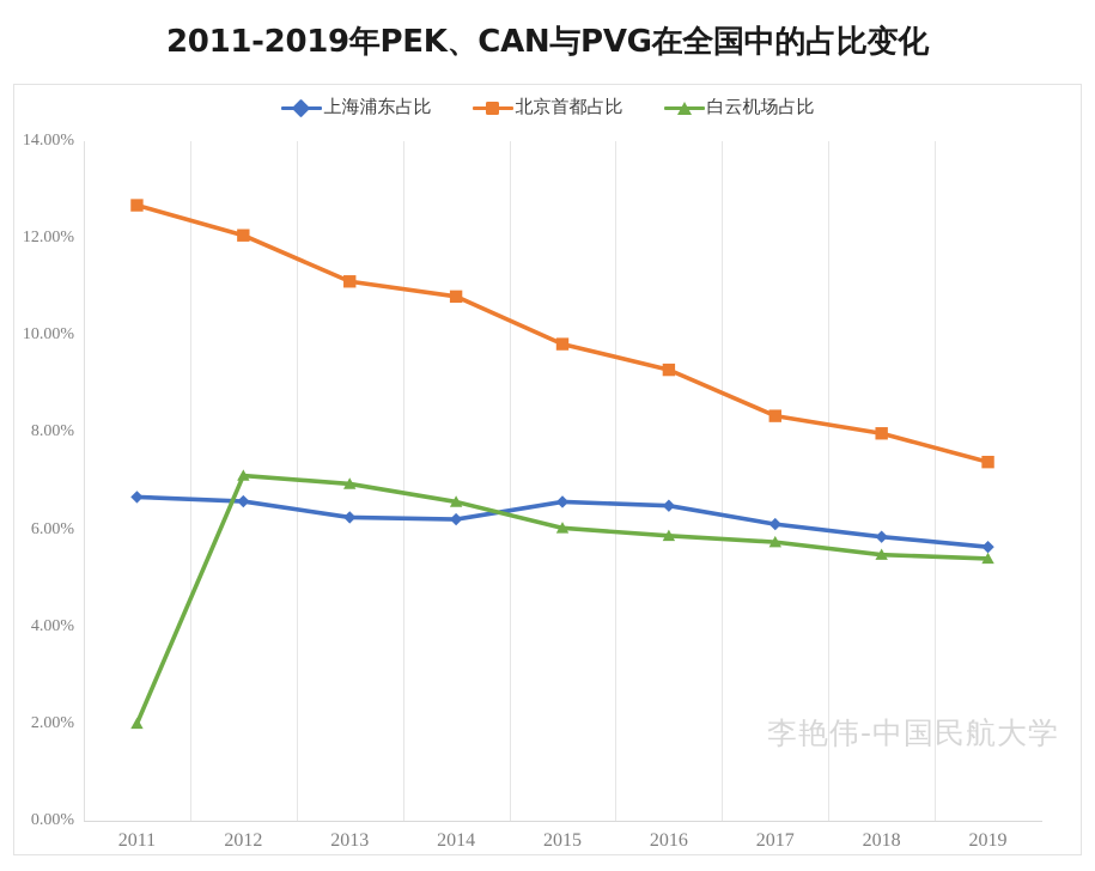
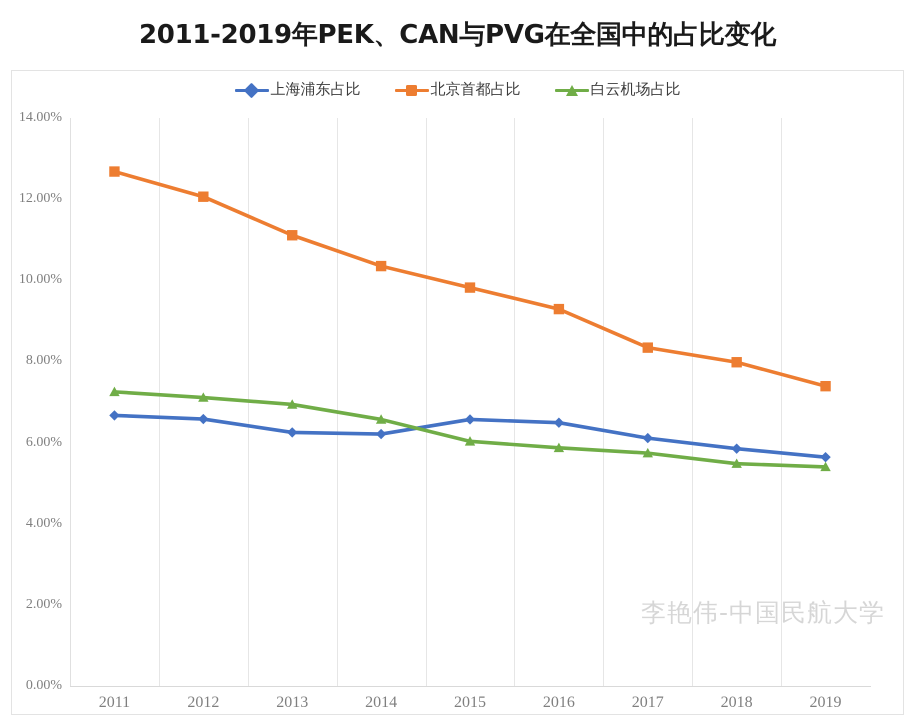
白云机场占比/2011: 2.0% -> 7.2%
北京首都占比/2014: 10.8% -> 10.3%
